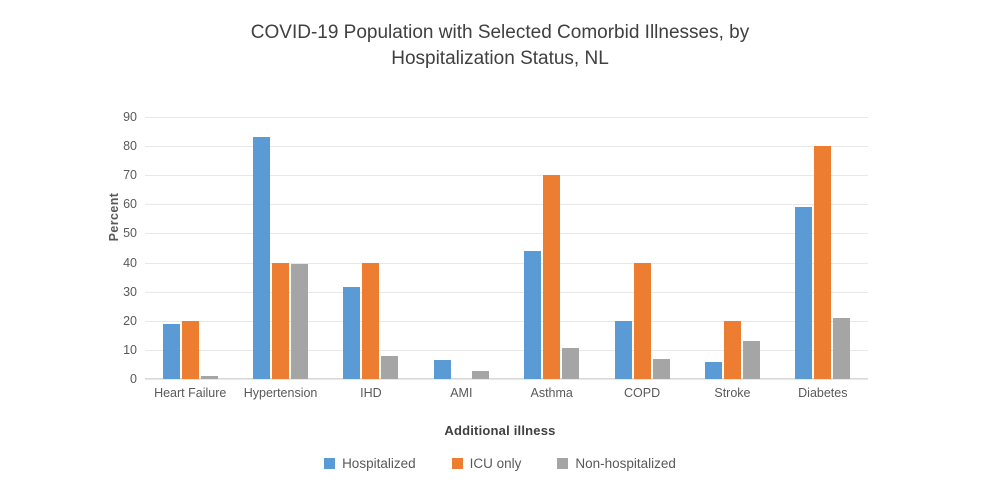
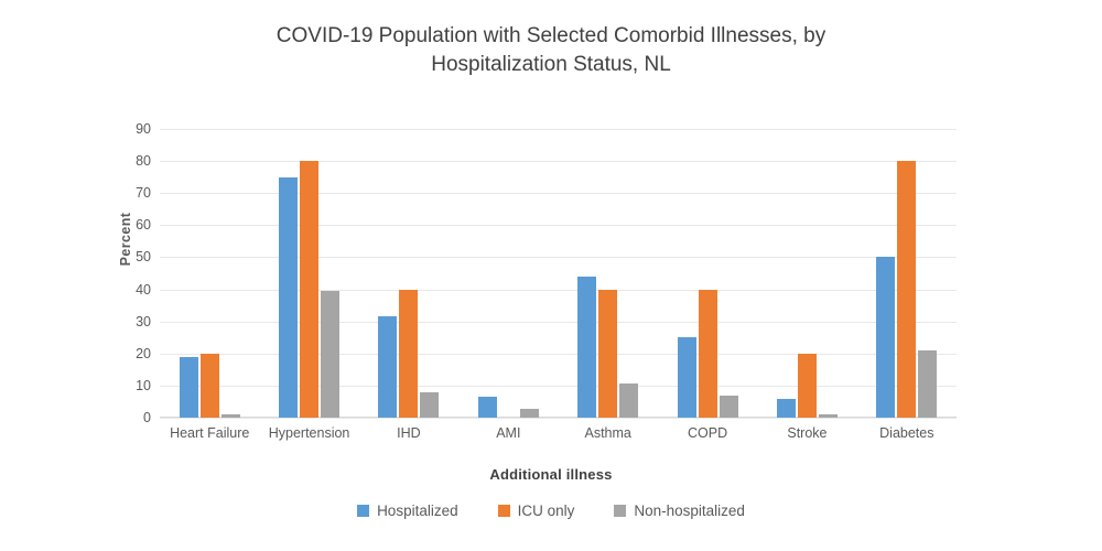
Hospitalized/Hypertension: 83 -> 75
ICU only/Hypertension: 40 -> 80
ICU only/Asthma: 70 -> 40
Hospitalized/COPD: 20 -> 25
Non-hospitalized/Stroke: 13 -> 1
Hospitalized/Diabetes: 59 -> 50
